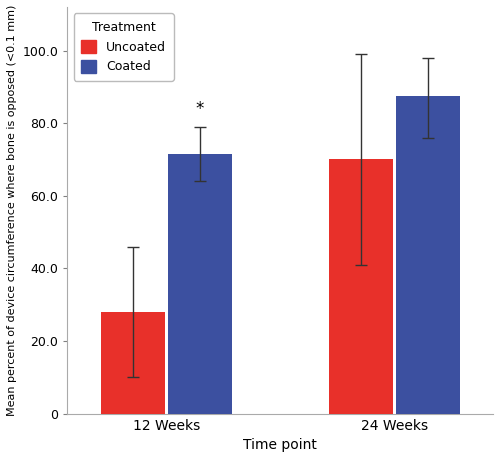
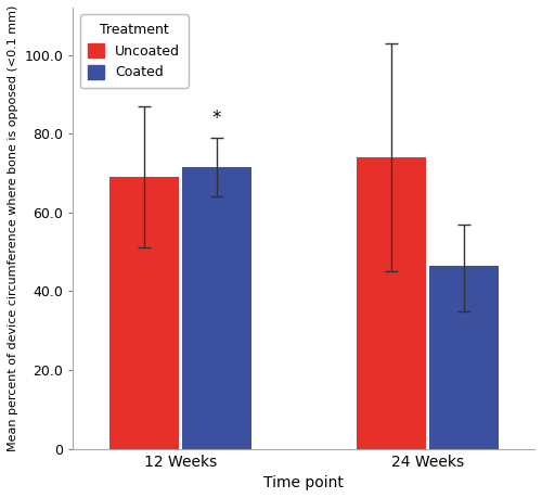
Uncoated/12 Weeks: 28 -> 69
Uncoated/24 Weeks: 70 -> 74
Coated/24 Weeks: 87.5 -> 46.5
